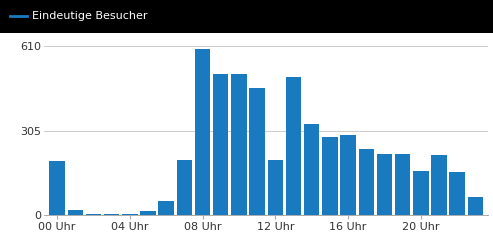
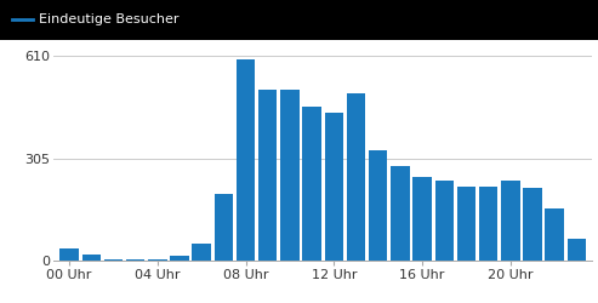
00 Uhr: 195 -> 35
12 Uhr: 200 -> 440
16 Uhr: 290 -> 250
20 Uhr: 160 -> 240
